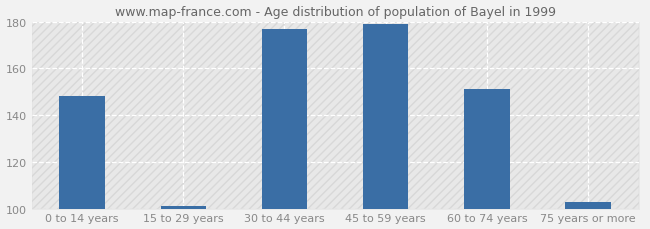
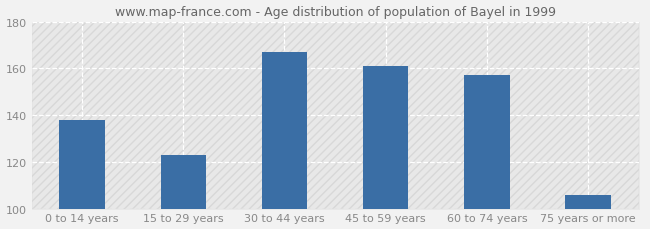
0 to 14 years: 148 -> 138
15 to 29 years: 101 -> 123
30 to 44 years: 177 -> 167
45 to 59 years: 179 -> 161
60 to 74 years: 151 -> 157
75 years or more: 103 -> 106
